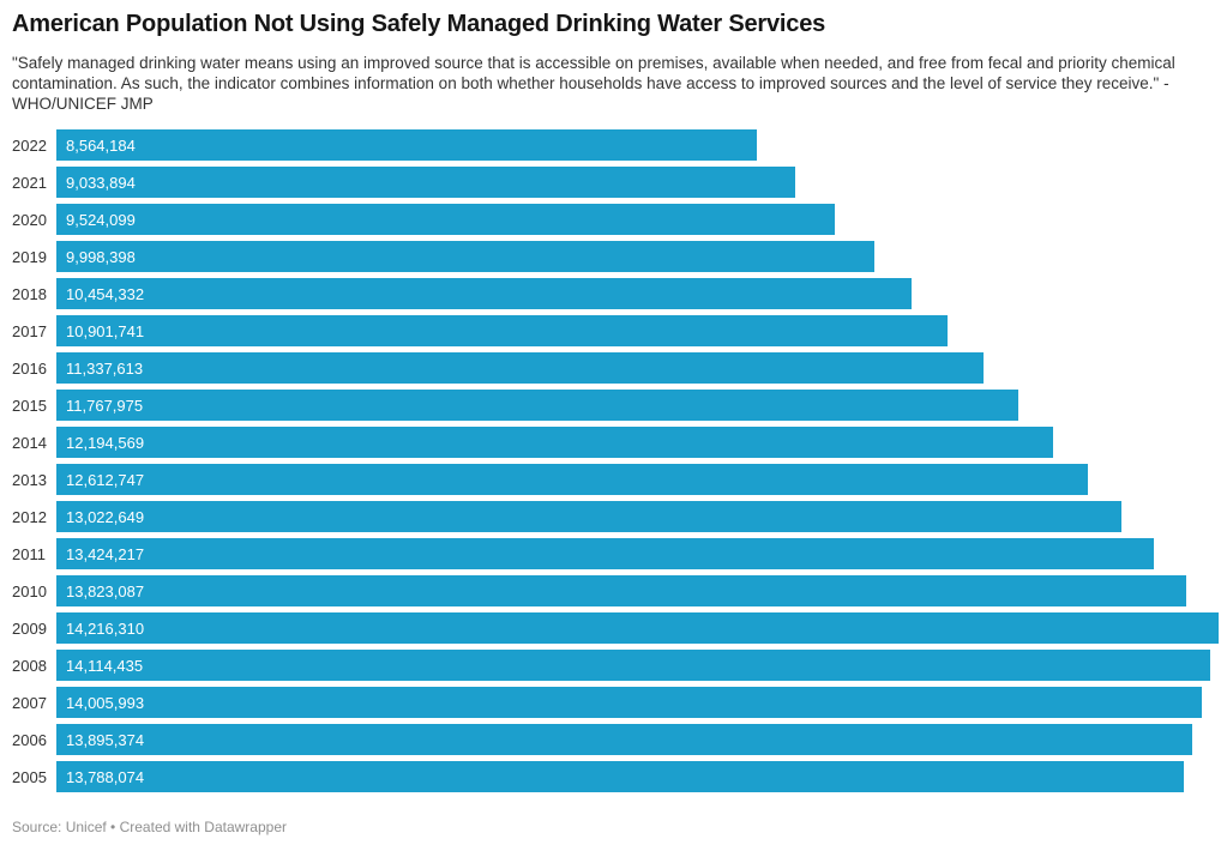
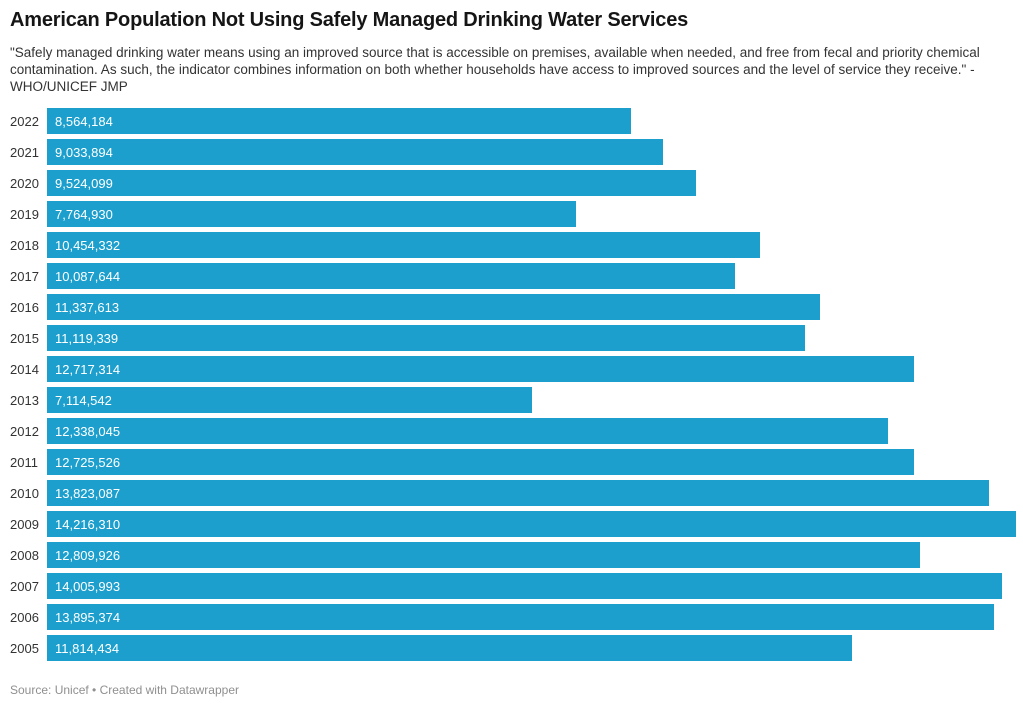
2019: 9,998,398 -> 7,764,930
2017: 10,901,741 -> 10,087,644
2015: 11,767,975 -> 11,119,339
2014: 12,194,569 -> 12,717,314
2013: 12,612,747 -> 7,114,542
2012: 13,022,649 -> 12,338,045
2011: 13,424,217 -> 12,725,526
2008: 14,114,435 -> 12,809,926
2005: 13,788,074 -> 11,814,434
